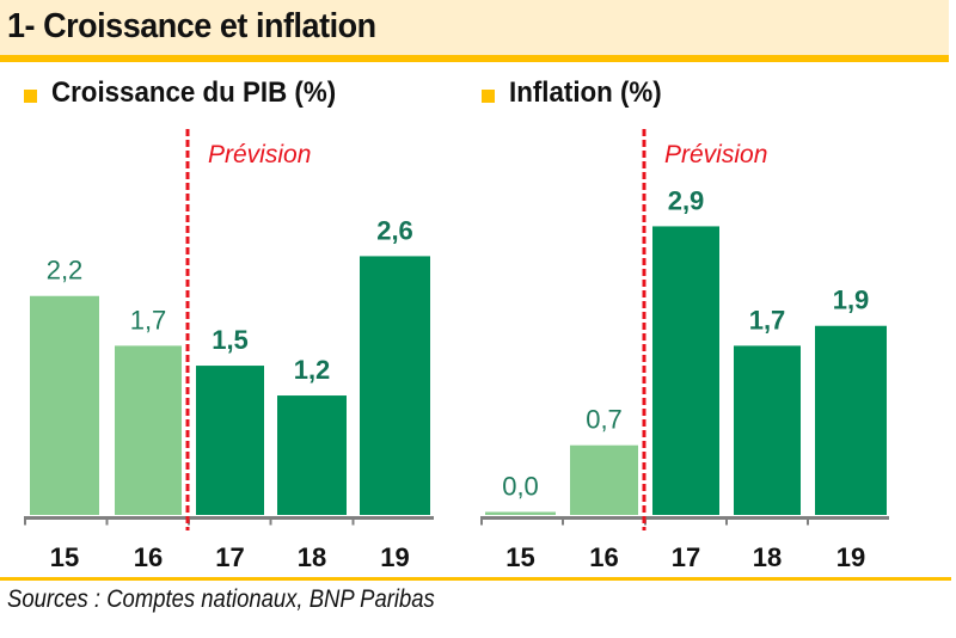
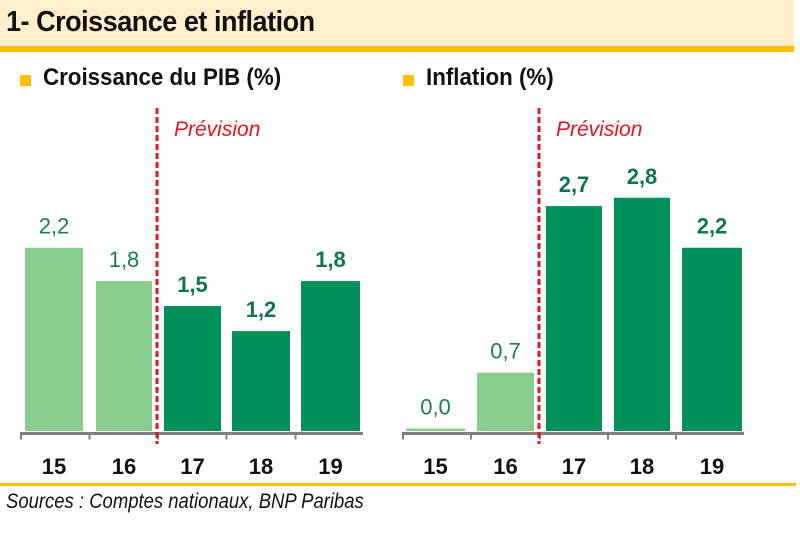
Croissance du PIB (%)/16: 1,7 -> 1,8
Croissance du PIB (%)/19: 2,6 -> 1,8
Inflation (%)/17: 2,9 -> 2,7
Inflation (%)/18: 1,7 -> 2,8
Inflation (%)/19: 1,9 -> 2,2
